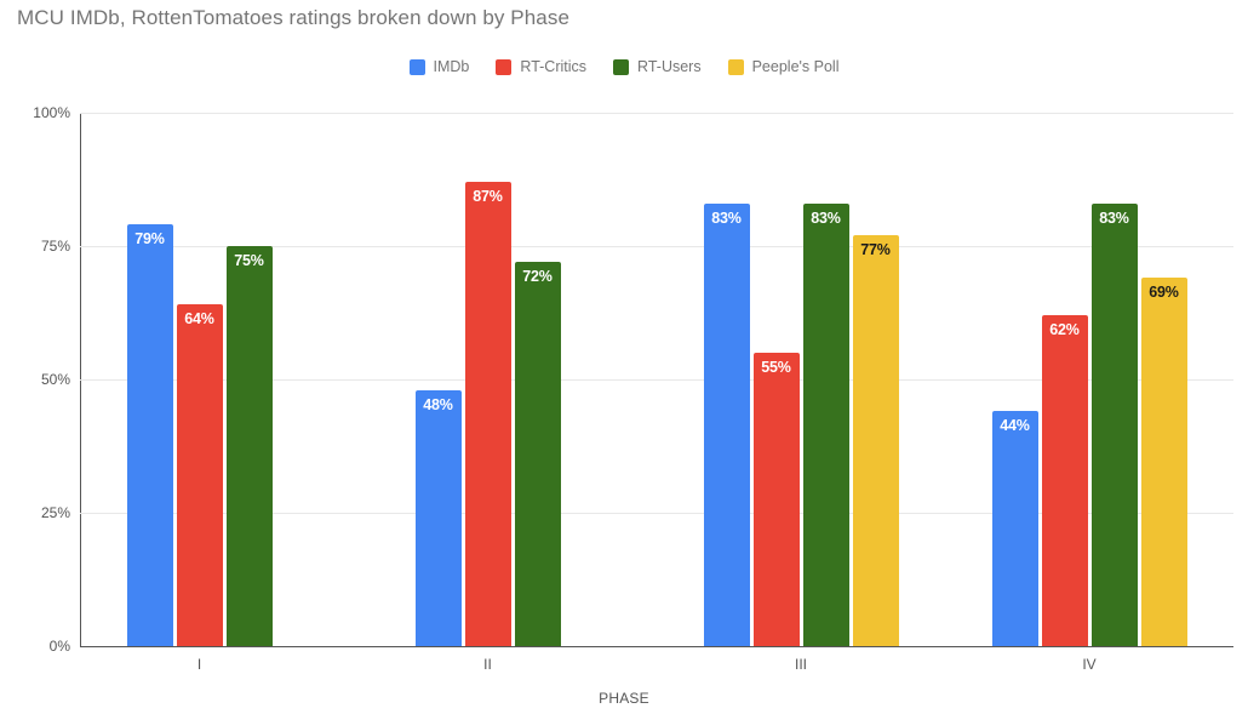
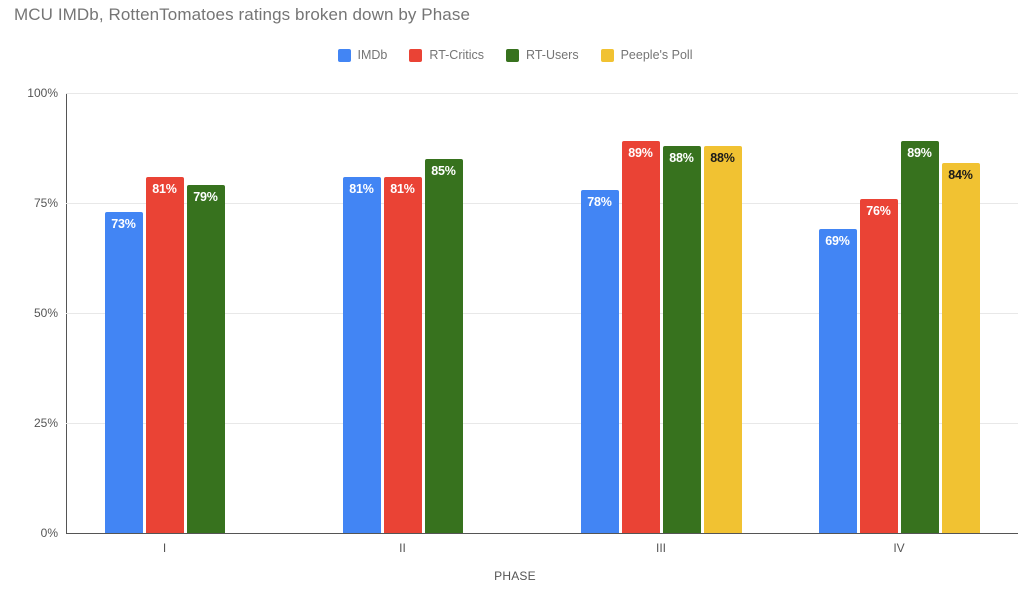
IMDb/I: 79% -> 73%
RT-Critics/I: 64% -> 81%
RT-Users/I: 75% -> 79%
IMDb/II: 48% -> 81%
RT-Critics/II: 87% -> 81%
RT-Users/II: 72% -> 85%
IMDb/III: 83% -> 78%
RT-Critics/III: 55% -> 89%
RT-Users/III: 83% -> 88%
Peeple's Poll/III: 77% -> 88%
IMDb/IV: 44% -> 69%
RT-Critics/IV: 62% -> 76%
RT-Users/IV: 83% -> 89%
Peeple's Poll/IV: 69% -> 84%
